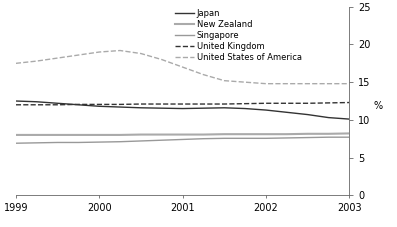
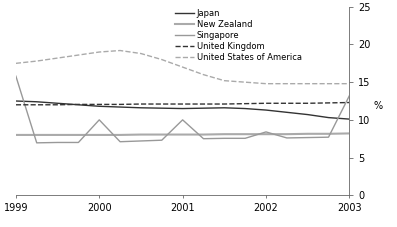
Singapore/1999: 6.9 -> 15.8
Singapore/2000: 7.0 -> 10.0
Singapore/2001: 7.4 -> 10.0
Singapore/2002: 7.5 -> 8.4
Singapore/2003: 7.7 -> 13.2
